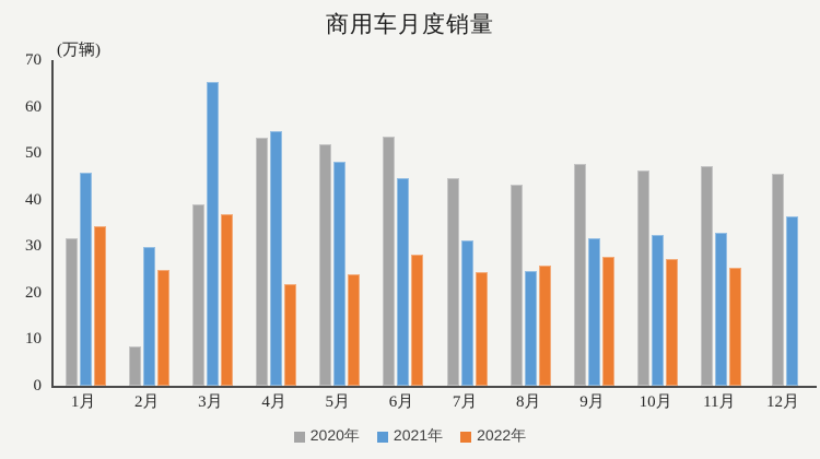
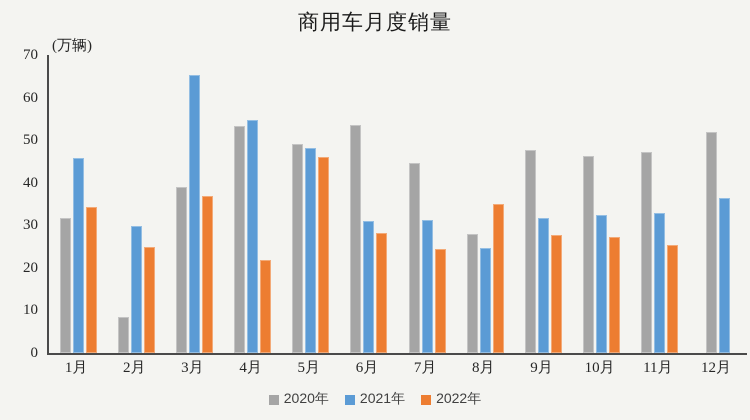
2020年/5月: 52 -> 49
2022年/5月: 24 -> 46
2021年/6月: 45 -> 31
2020年/8月: 43 -> 28
2022年/8月: 26 -> 35
2020年/12月: 46 -> 52
